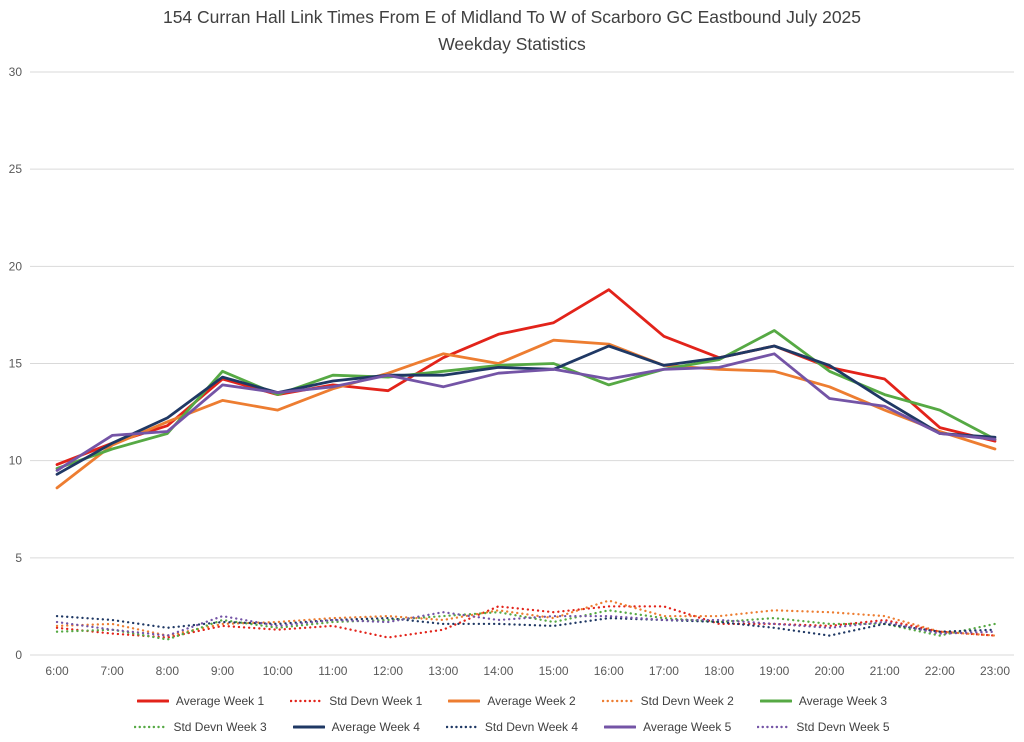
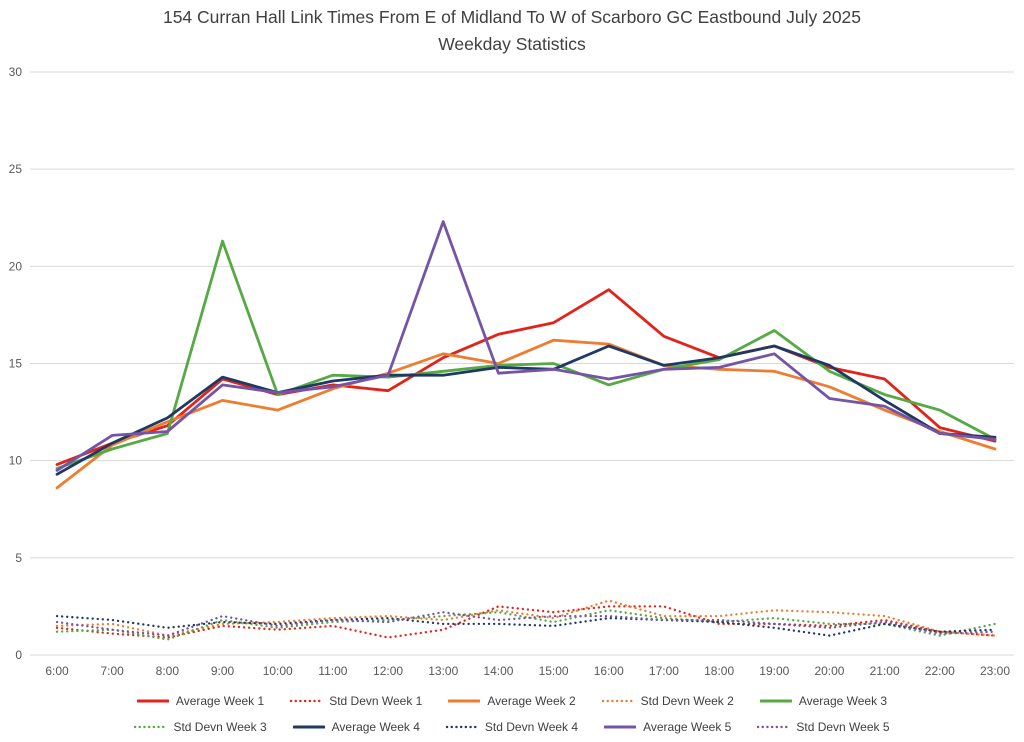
Average Week 3/9:00: 14.6 -> 21.3
Average Week 5/13:00: 13.8 -> 22.3
